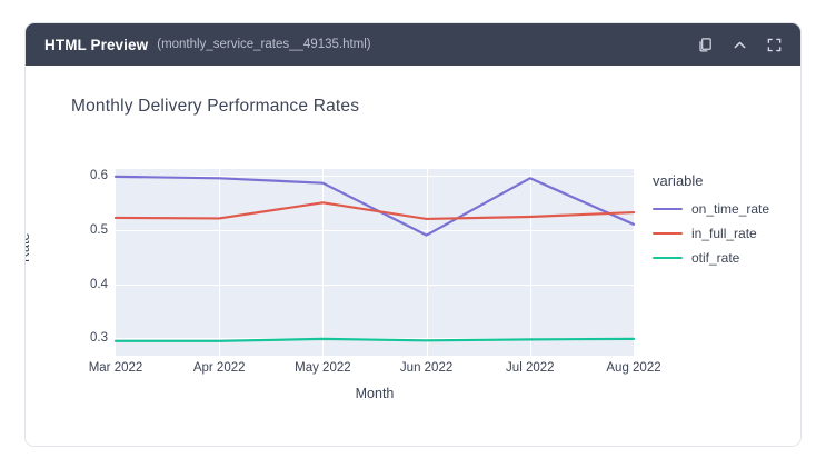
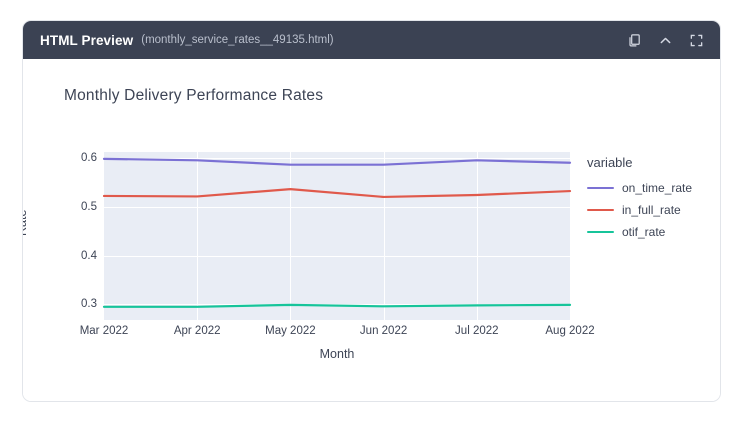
in_full_rate/May 2022: 0.55 -> 0.54
on_time_rate/Jun 2022: 0.49 -> 0.59
on_time_rate/Aug 2022: 0.51 -> 0.59
